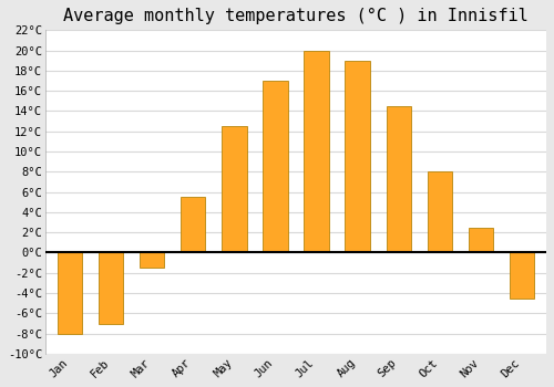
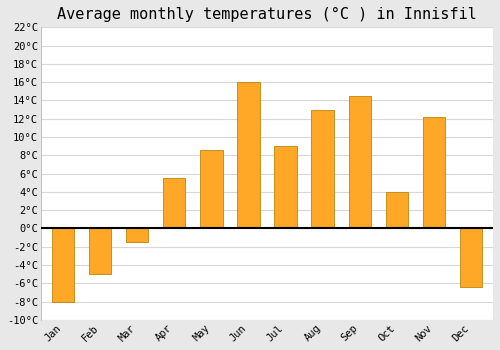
Feb: -7.0°C -> -5.0°C
May: 12.5°C -> 8.6°C
Jun: 17.0°C -> 16.0°C
Jul: 20.0°C -> 9.0°C
Aug: 19.0°C -> 13.0°C
Oct: 8.0°C -> 4.0°C
Nov: 2.5°C -> 12.2°C
Dec: -4.5°C -> -6.4°C
